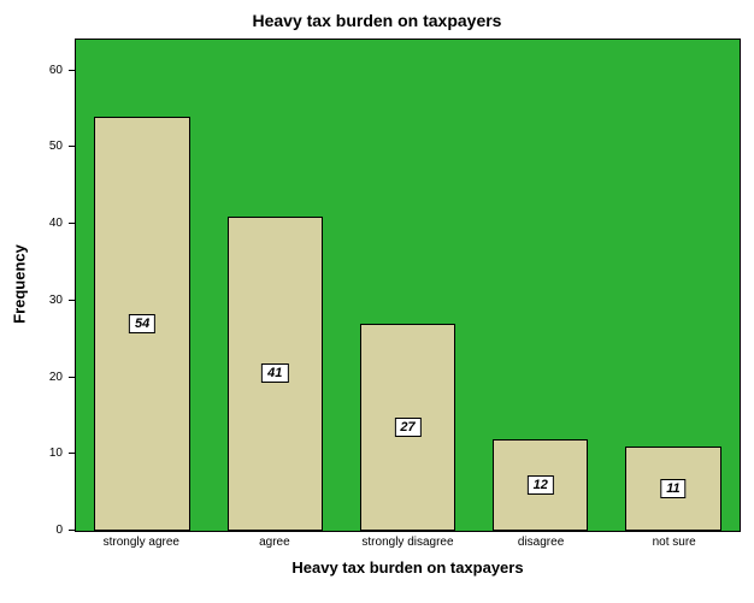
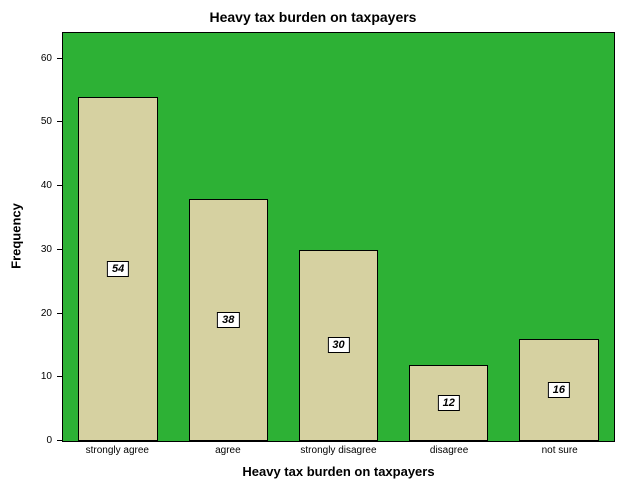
agree: 41 -> 38
strongly disagree: 27 -> 30
not sure: 11 -> 16
